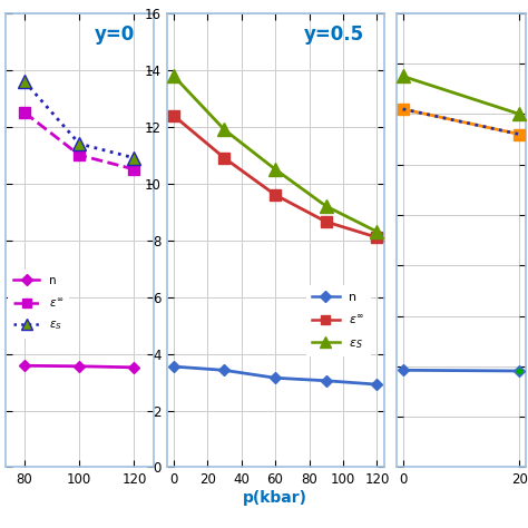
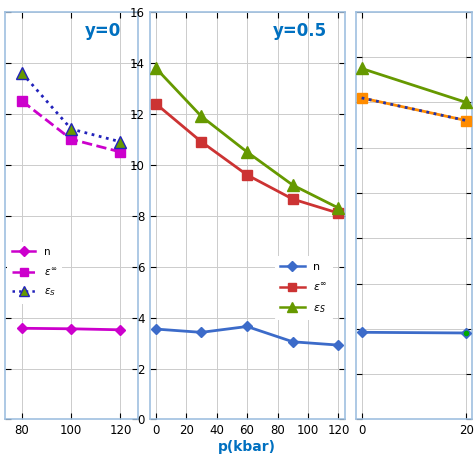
n/60: 3.15 -> 3.65
